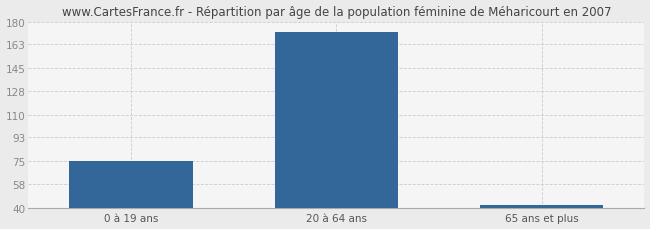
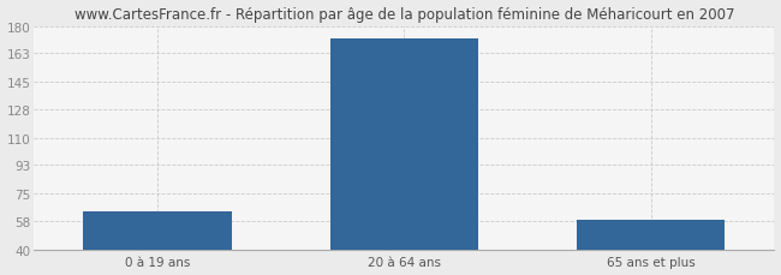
0 à 19 ans: 75 -> 64
65 ans et plus: 42 -> 59
